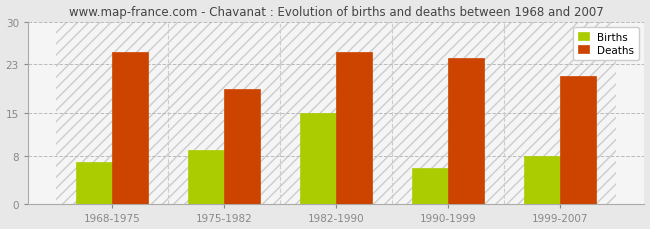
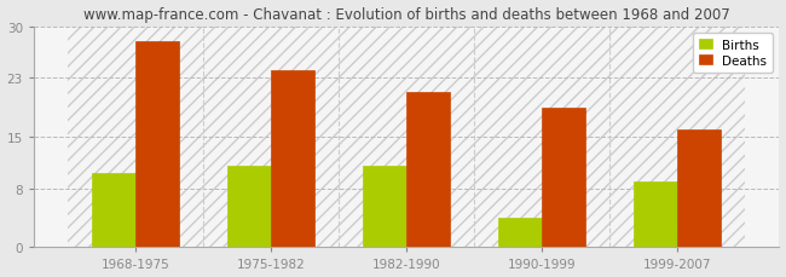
Births/1968-1975: 7 -> 10
Deaths/1968-1975: 25 -> 28
Births/1975-1982: 9 -> 11
Deaths/1975-1982: 19 -> 24
Births/1982-1990: 15 -> 11
Deaths/1982-1990: 25 -> 21
Births/1990-1999: 6 -> 4
Deaths/1990-1999: 24 -> 19
Births/1999-2007: 8 -> 9
Deaths/1999-2007: 21 -> 16
